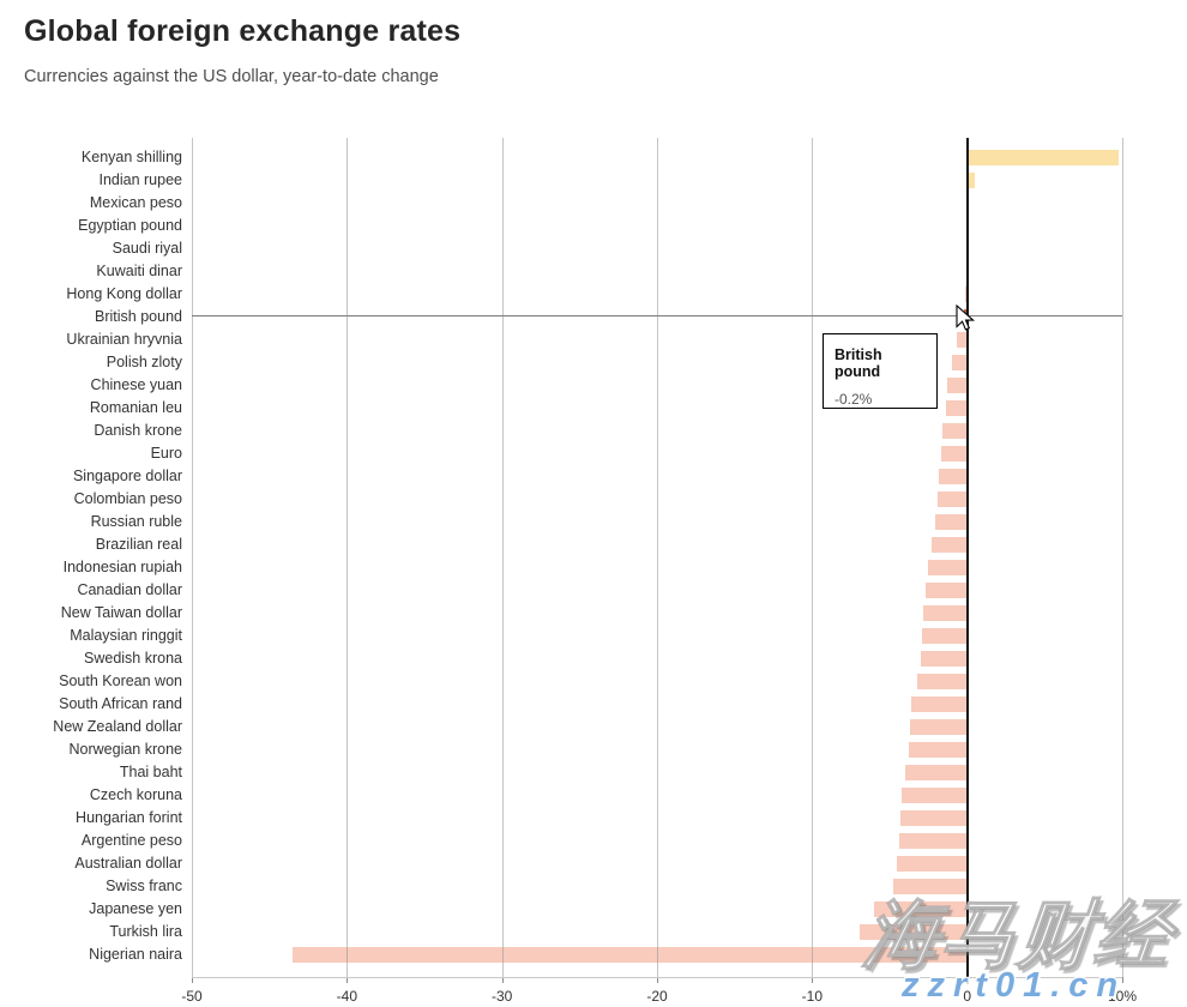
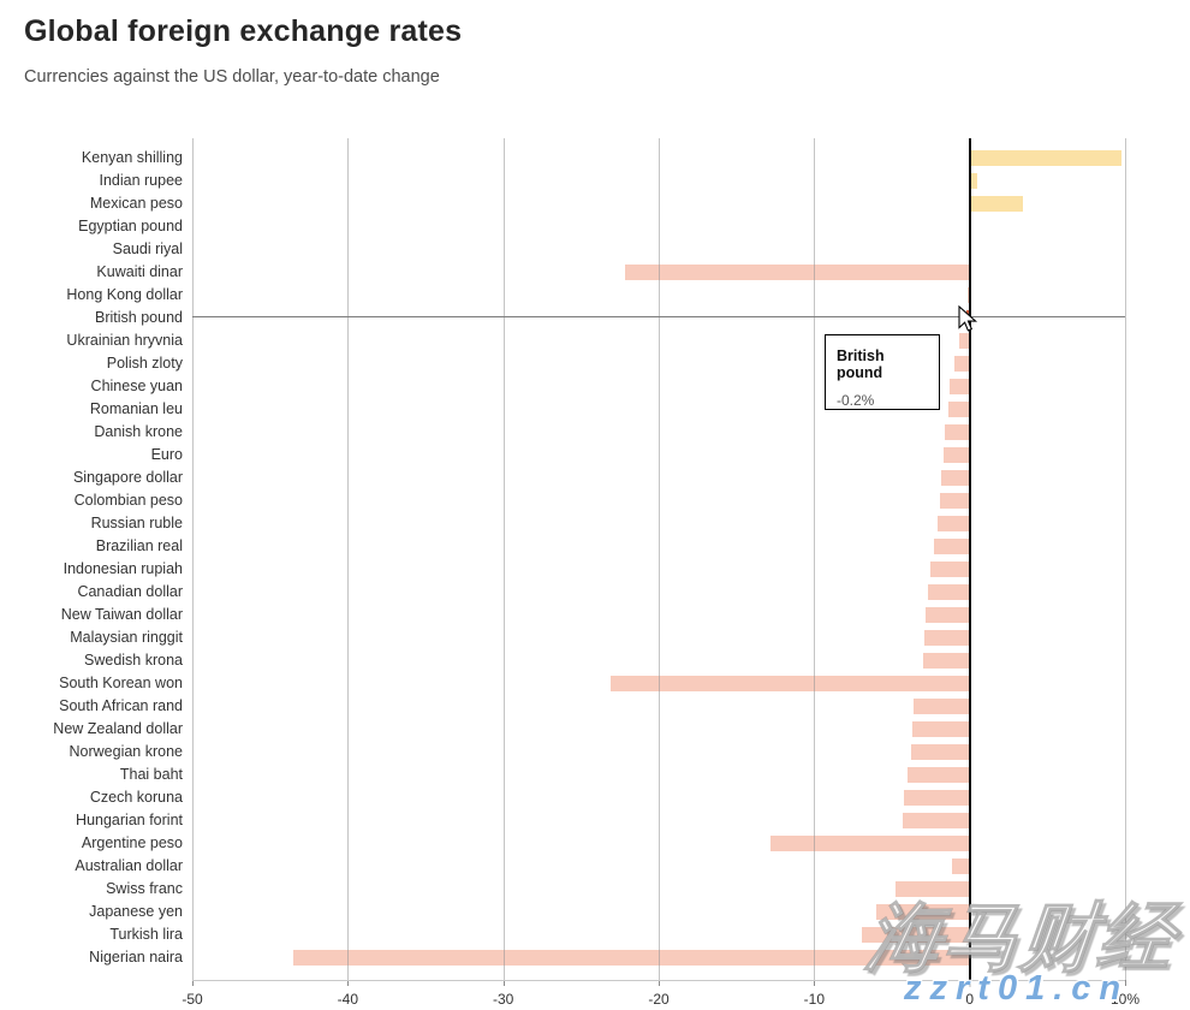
Mexican peso: 0.1% -> 3.4%
Kuwaiti dinar: -0.1% -> -22.2%
South Korean won: -3.2% -> -23.1%
Argentine peso: -4.4% -> -12.8%
Australian dollar: -4.5% -> -1.1%
